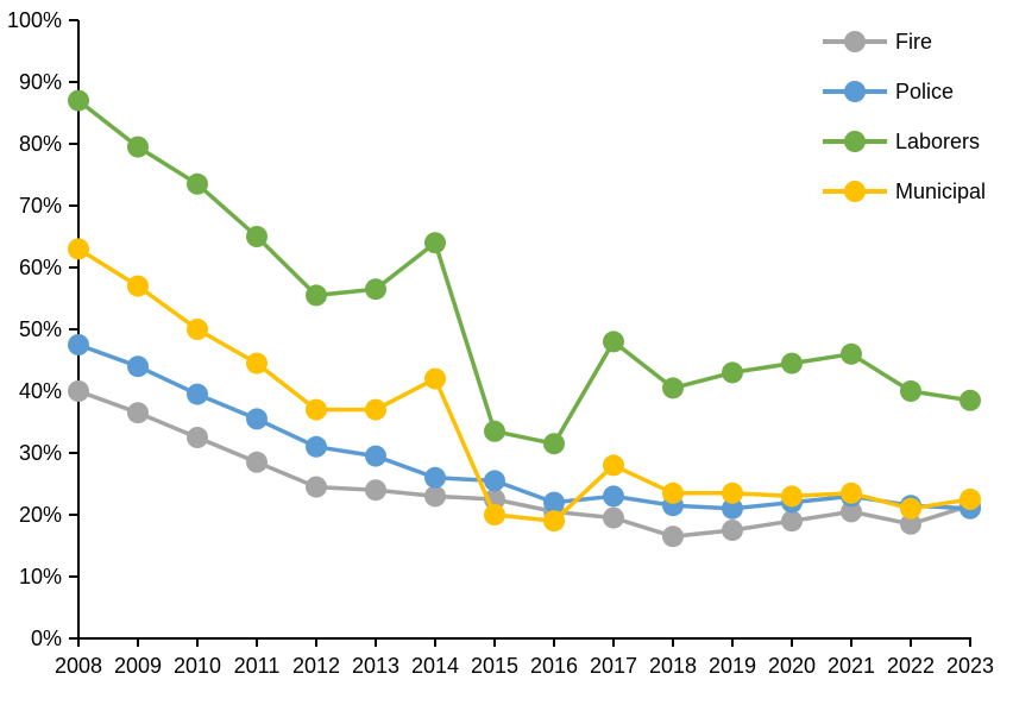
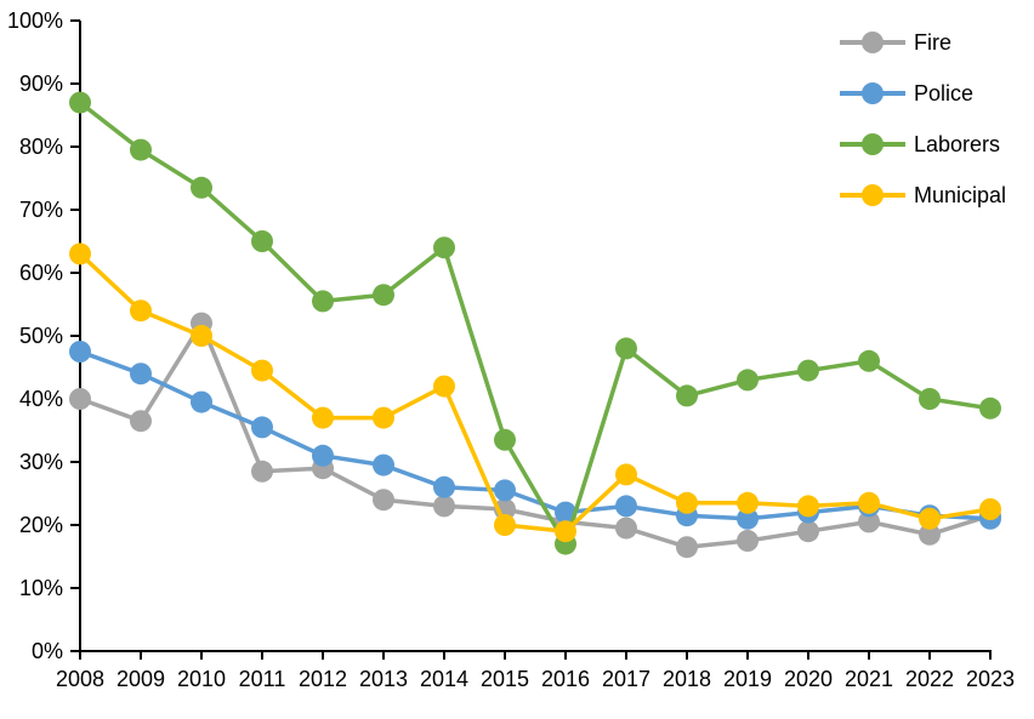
Municipal/2009: 57% -> 54%
Fire/2010: 32% -> 52%
Fire/2012: 24% -> 29%
Laborers/2016: 32% -> 17%
